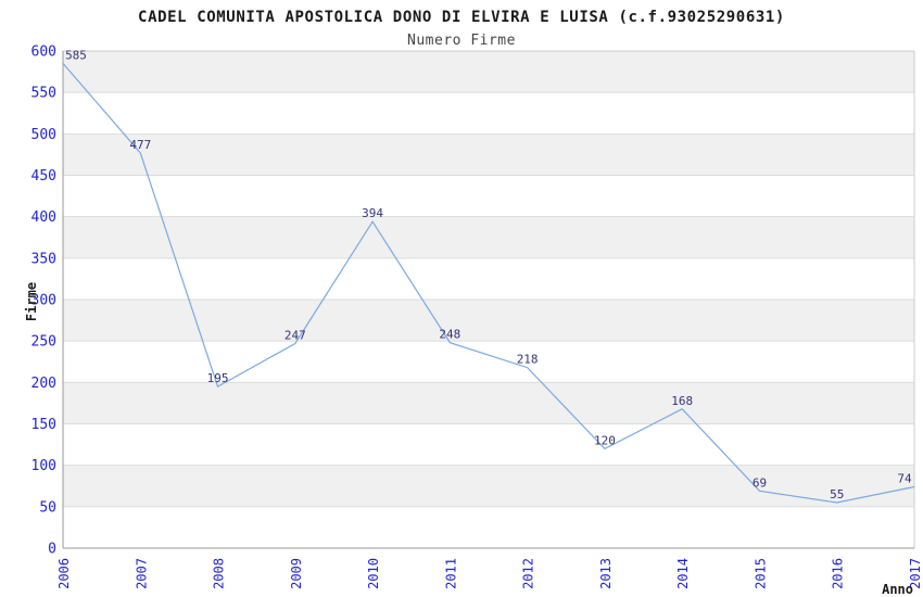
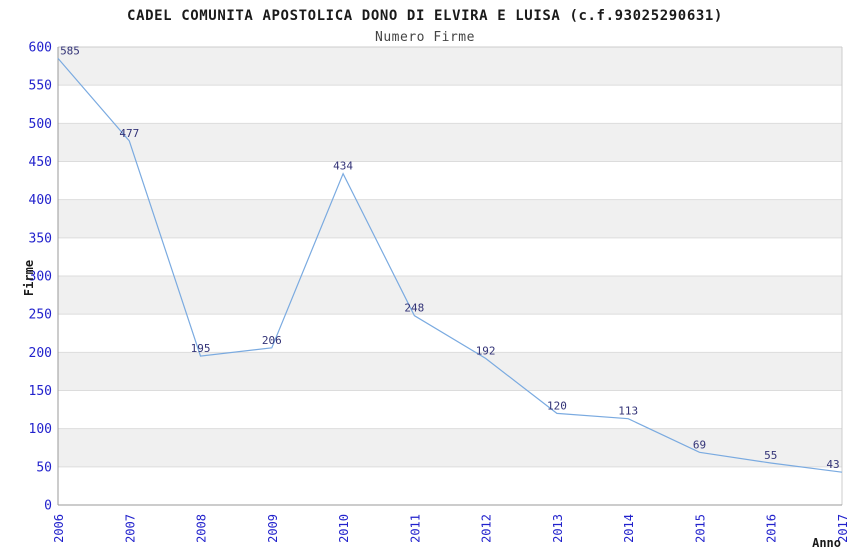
2009: 247 -> 206
2010: 394 -> 434
2012: 218 -> 192
2014: 168 -> 113
2017: 74 -> 43
